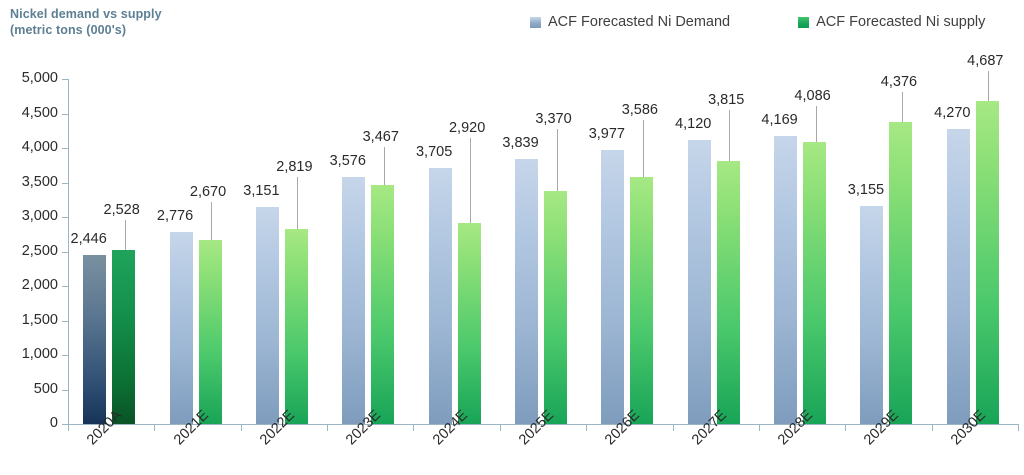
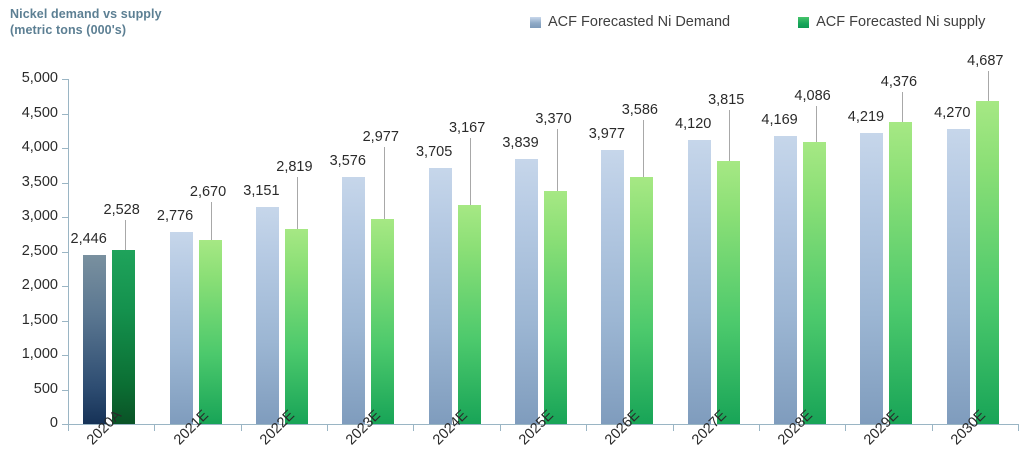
ACF Forecasted Ni supply/2023E: 3,467 -> 2,977
ACF Forecasted Ni supply/2024E: 2,920 -> 3,167
ACF Forecasted Ni Demand/2029E: 3,155 -> 4,219
